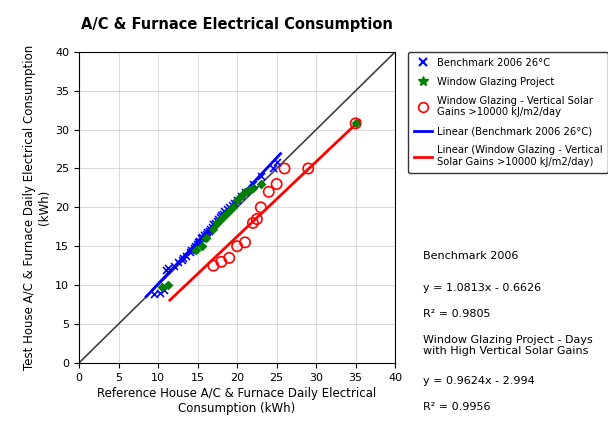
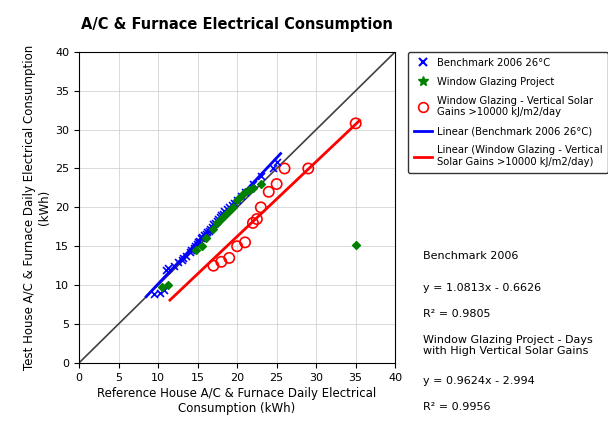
Window Glazing Project/35: 30.8 -> 15.2
